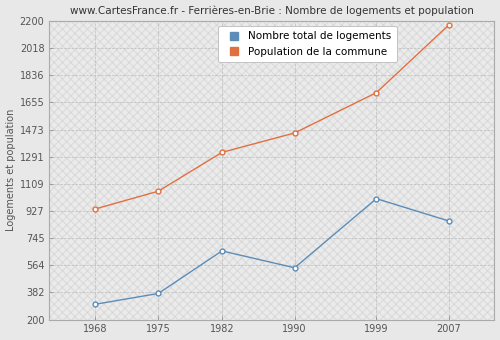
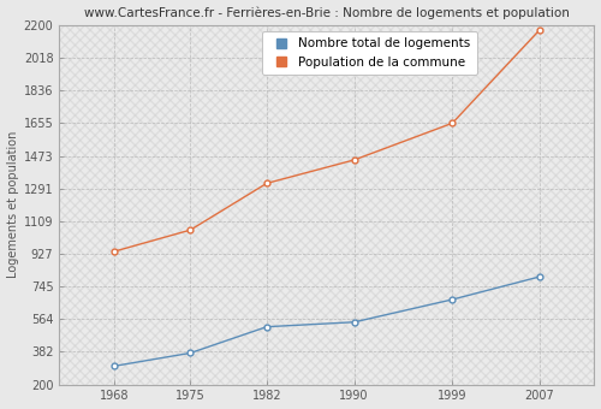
Nombre total de logements/1982: 660 -> 520
Nombre total de logements/1999: 1010 -> 670
Population de la commune/1999: 1720 -> 1660
Nombre total de logements/2007: 860 -> 800
